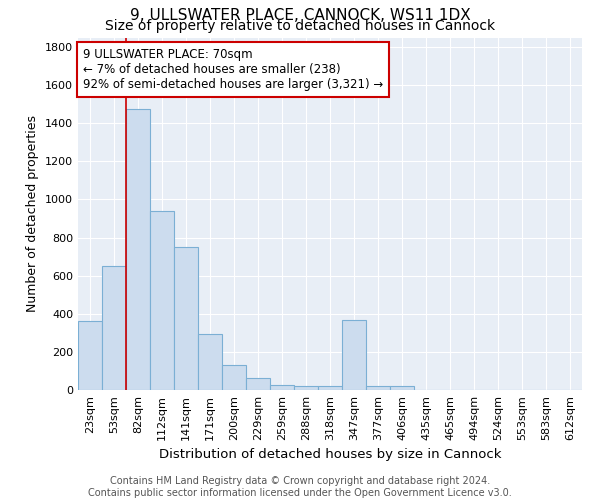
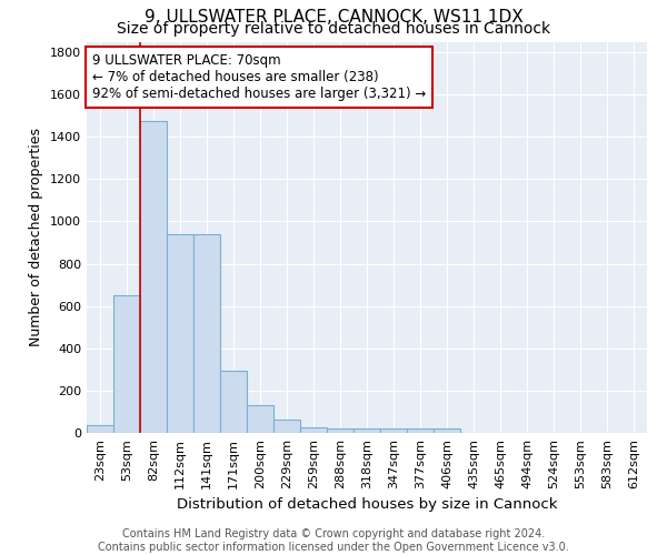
23sqm: 360 -> 40
141sqm: 750 -> 940
347sqm: 370 -> 20
